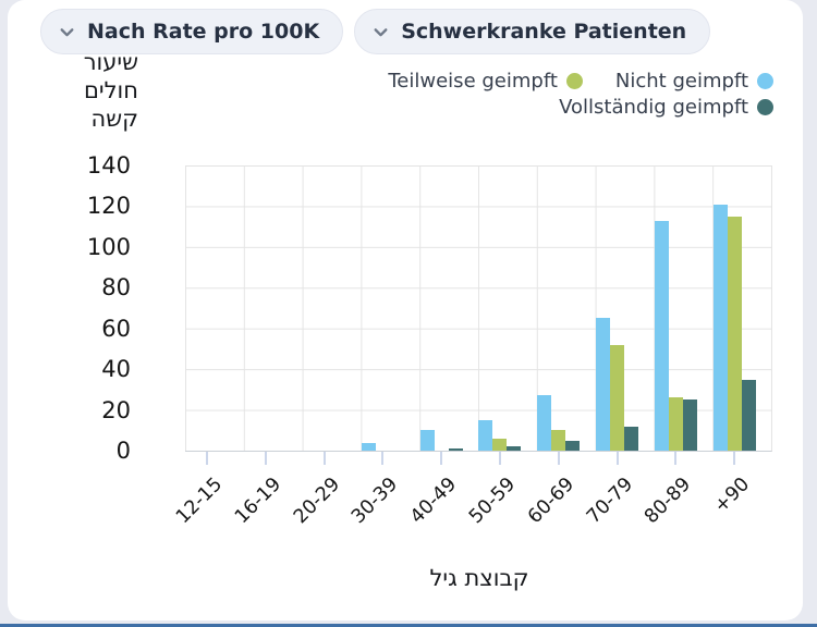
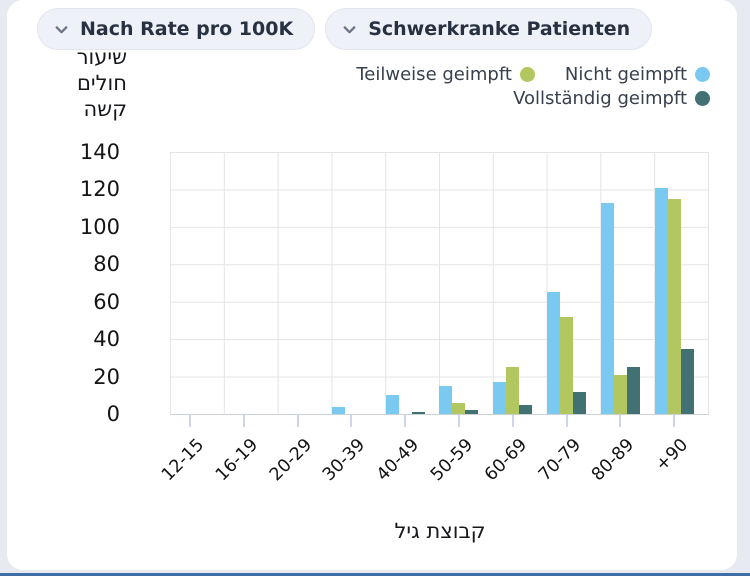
Nicht geimpft/60-69: 27 -> 17
Teilweise geimpft/60-69: 10 -> 25
Teilweise geimpft/80-89: 26 -> 21
